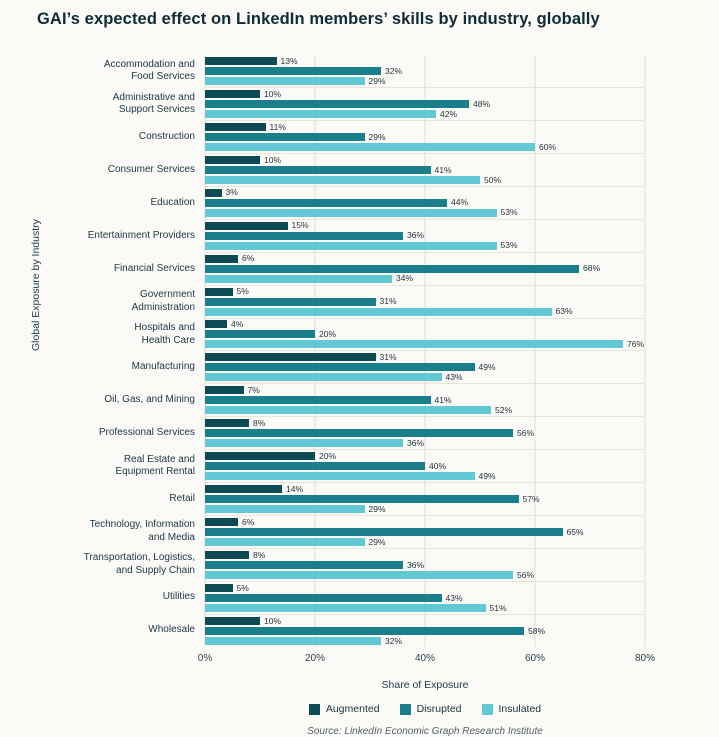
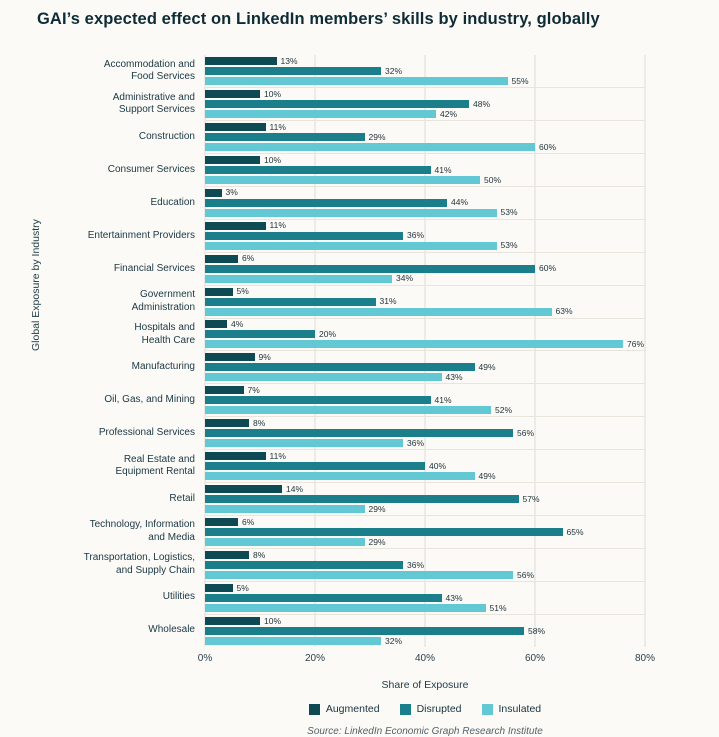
Insulated/Accommodation and Food Services: 29% -> 55%
Augmented/Entertainment Providers: 15% -> 11%
Disrupted/Financial Services: 68% -> 60%
Augmented/Manufacturing: 31% -> 9%
Augmented/Real Estate and Equipment Rental: 20% -> 11%
